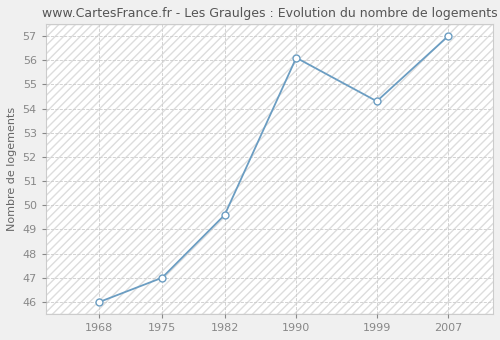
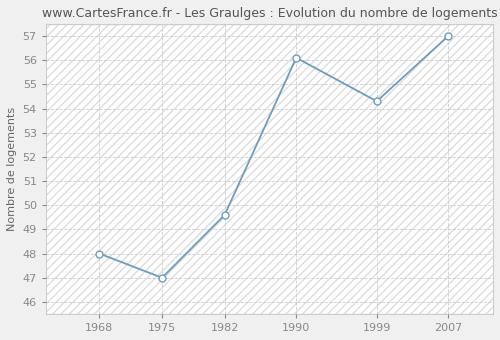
1968: 46.0 -> 48.0
